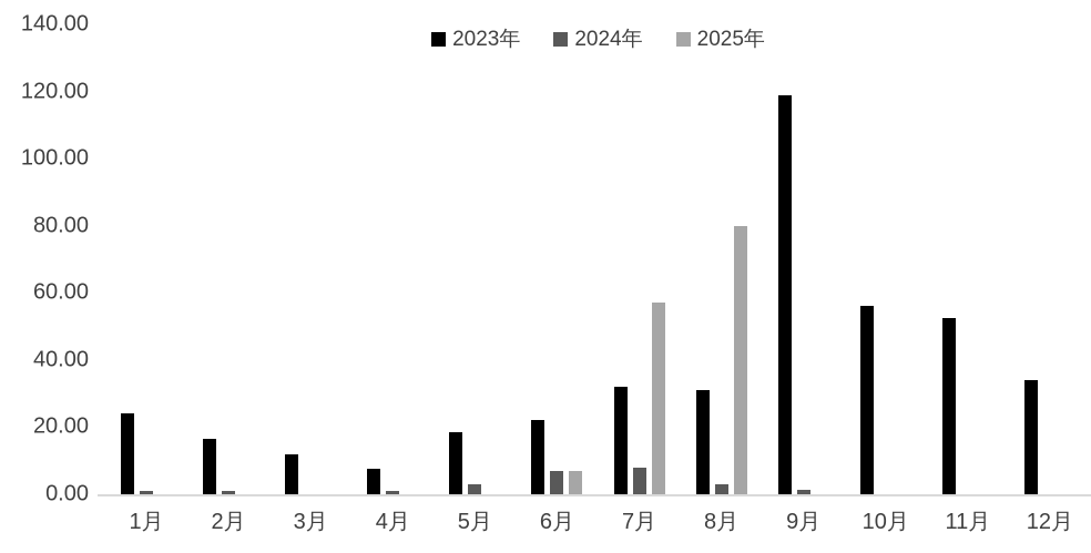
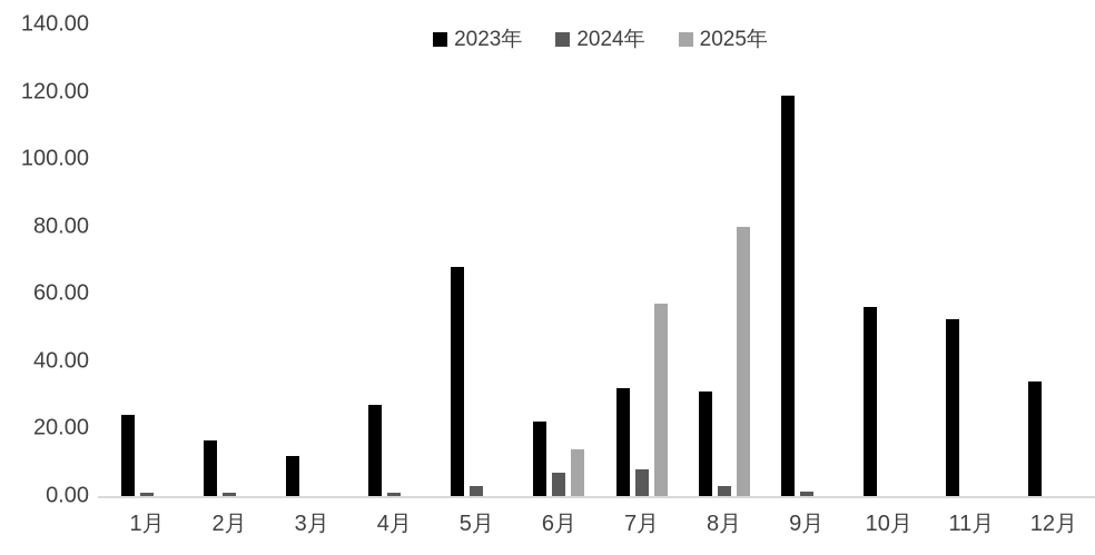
2023年/4月: 8 -> 27
2023年/5月: 18 -> 68
2025年/6月: 7 -> 14
